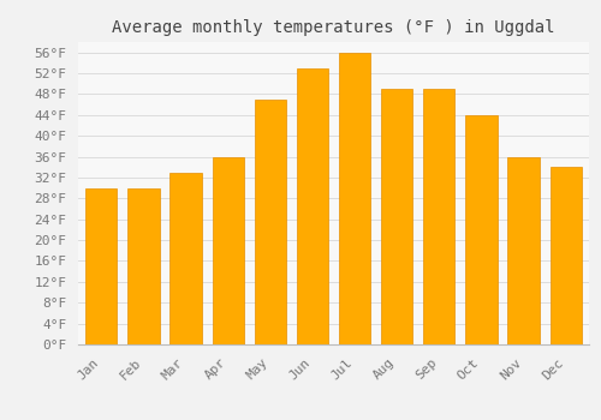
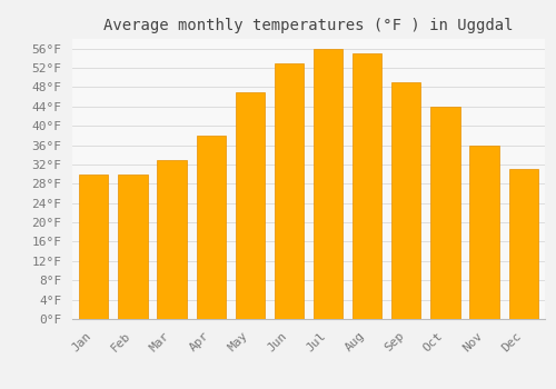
Apr: 36°F -> 38°F
Aug: 49°F -> 55°F
Dec: 34°F -> 31°F
